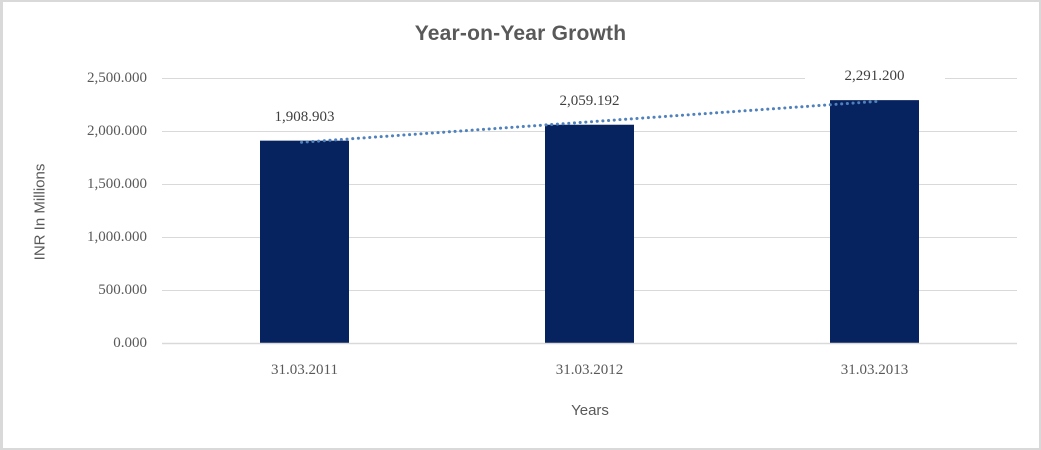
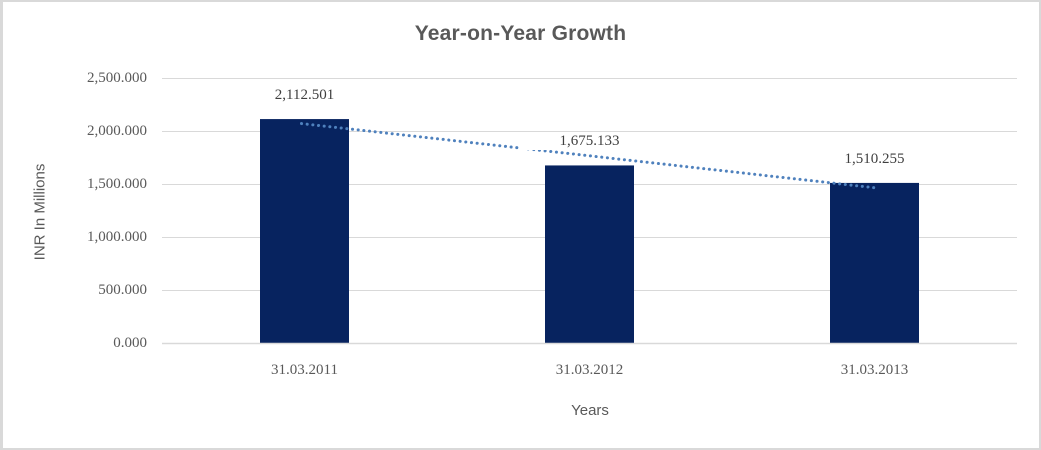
31.03.2011: 1,908.903 -> 2,112.501
31.03.2012: 2,059.192 -> 1,675.133
31.03.2013: 2,291.200 -> 1,510.255
